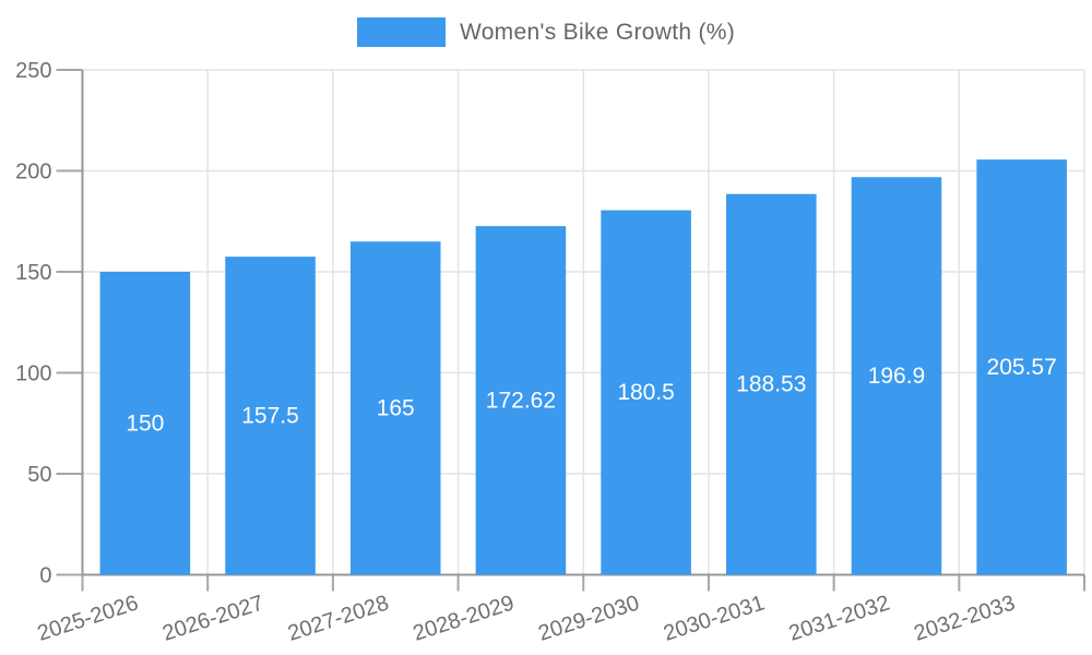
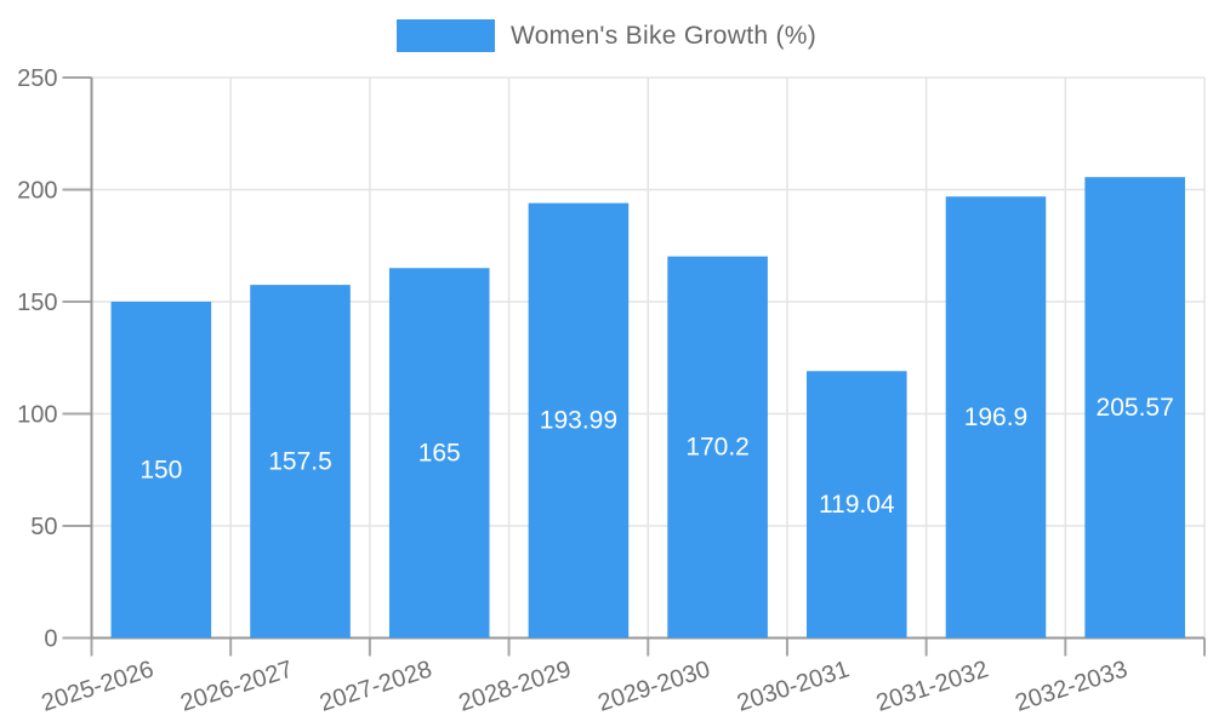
2028-2029: 172.62 -> 193.99
2029-2030: 180.5 -> 170.2
2030-2031: 188.53 -> 119.04
